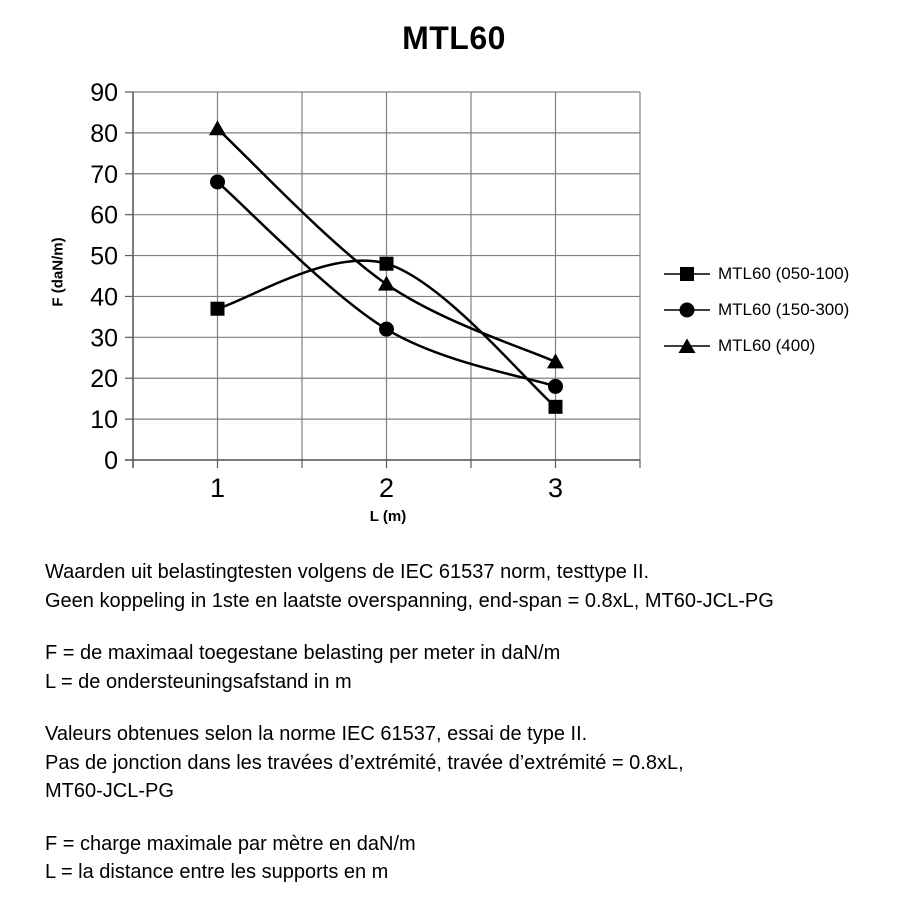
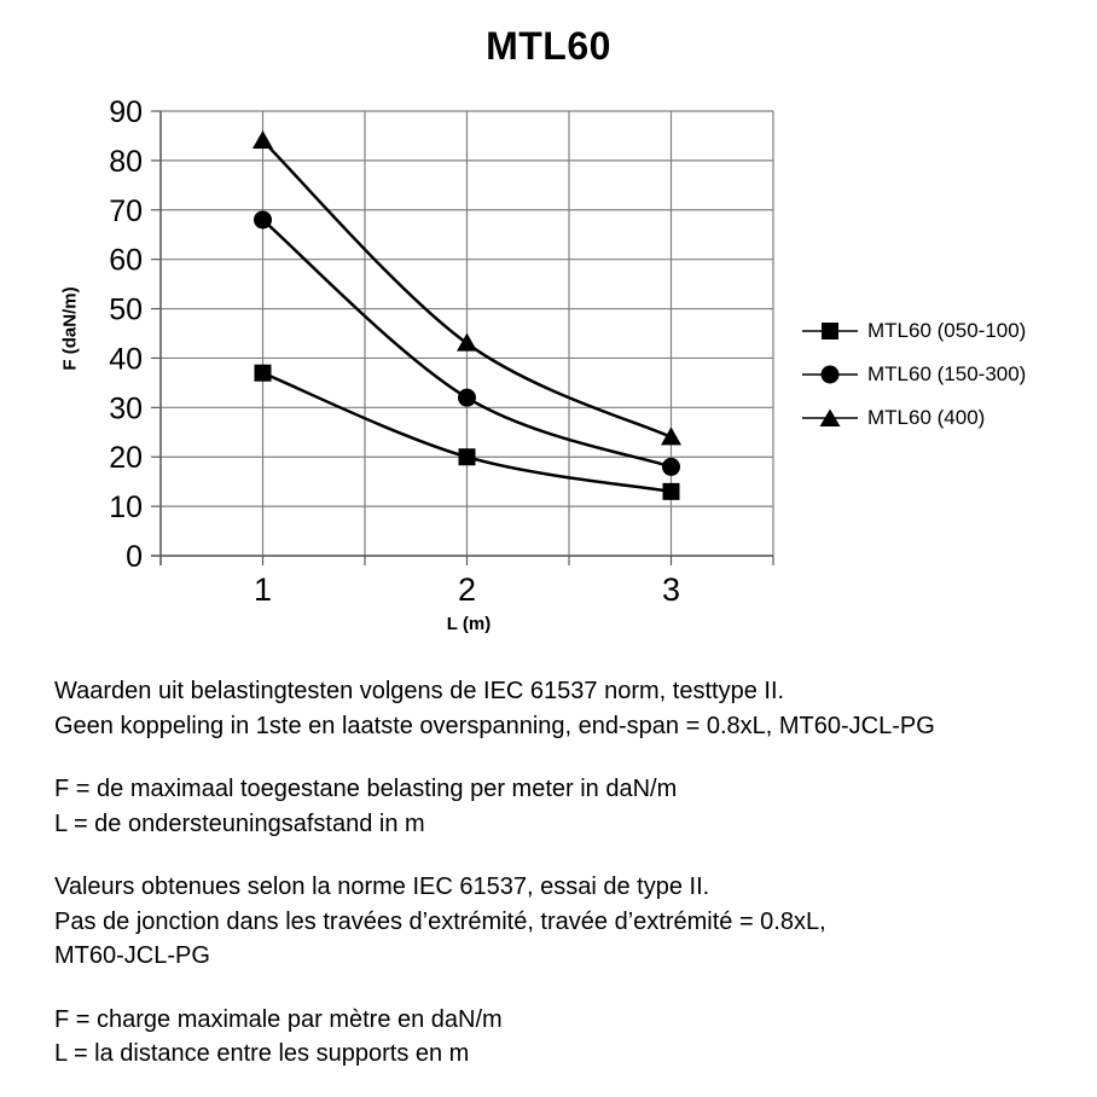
MTL60 (400)/1: 81 -> 84
MTL60 (050-100)/2: 48 -> 20
